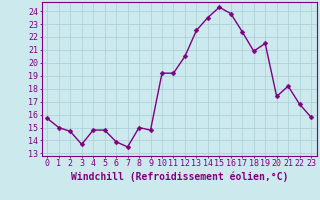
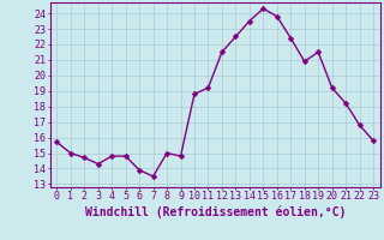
3: 13.7 -> 14.3
10: 19.2 -> 18.8
12: 20.5 -> 21.5
20: 17.4 -> 19.2
